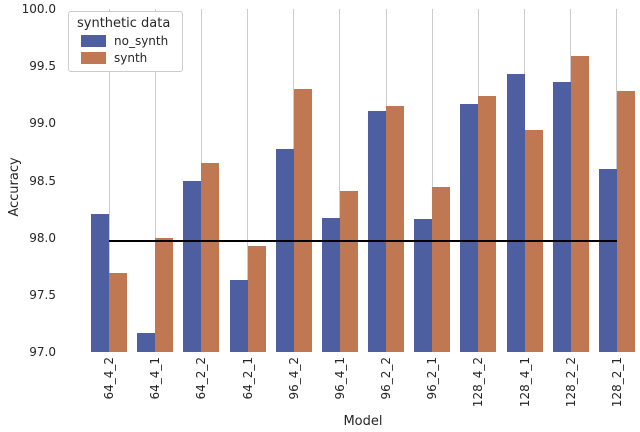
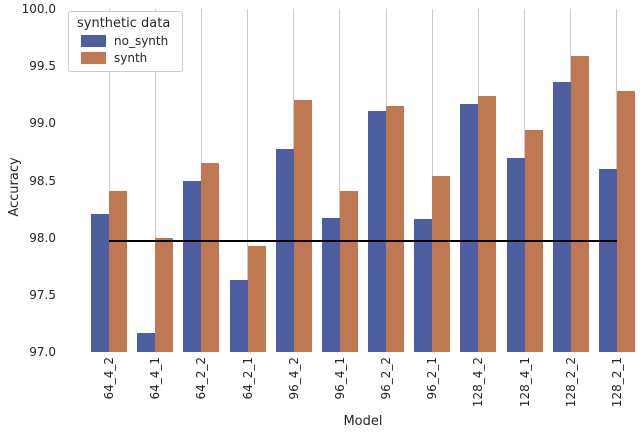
synth/64_4_2: 97.69 -> 98.41
synth/96_4_2: 99.30 -> 99.20
synth/96_2_1: 98.44 -> 98.54
no_synth/128_4_1: 99.43 -> 98.70
